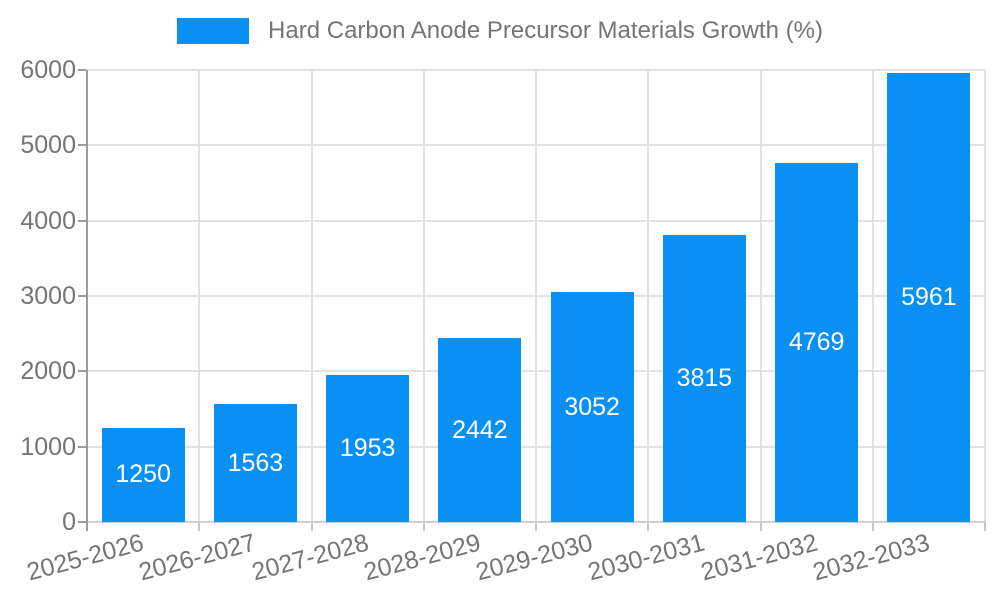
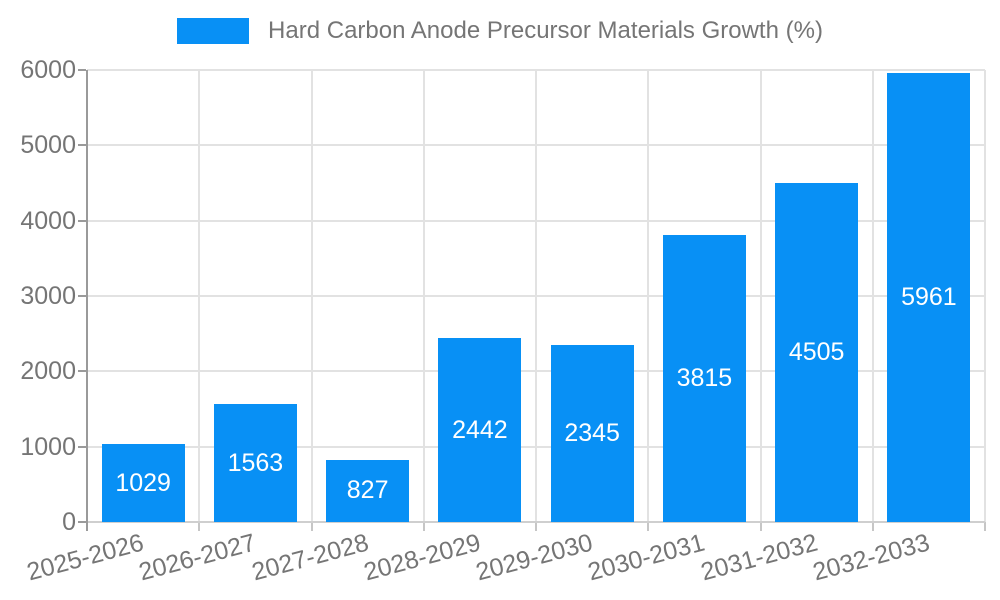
2025-2026: 1250 -> 1029
2027-2028: 1953 -> 827
2029-2030: 3052 -> 2345
2031-2032: 4769 -> 4505
